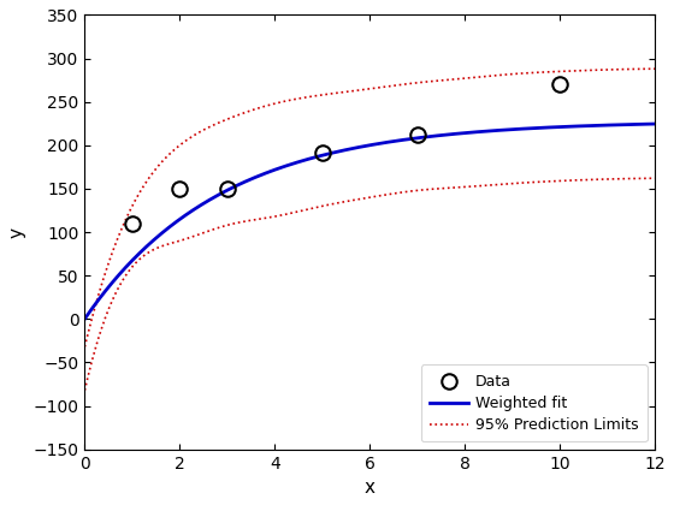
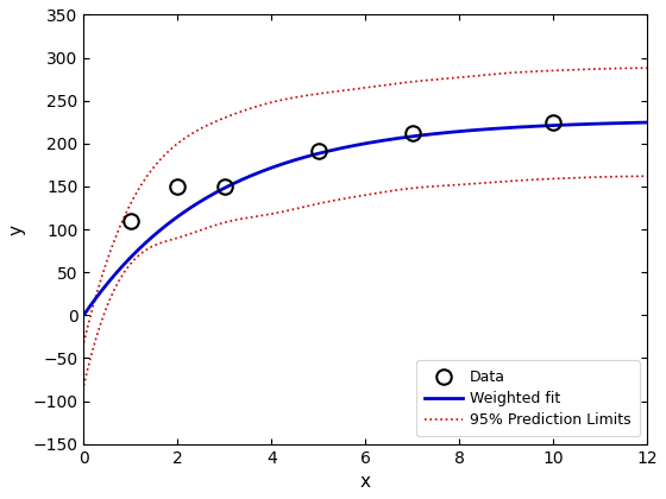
Data/10: 270 -> 224
